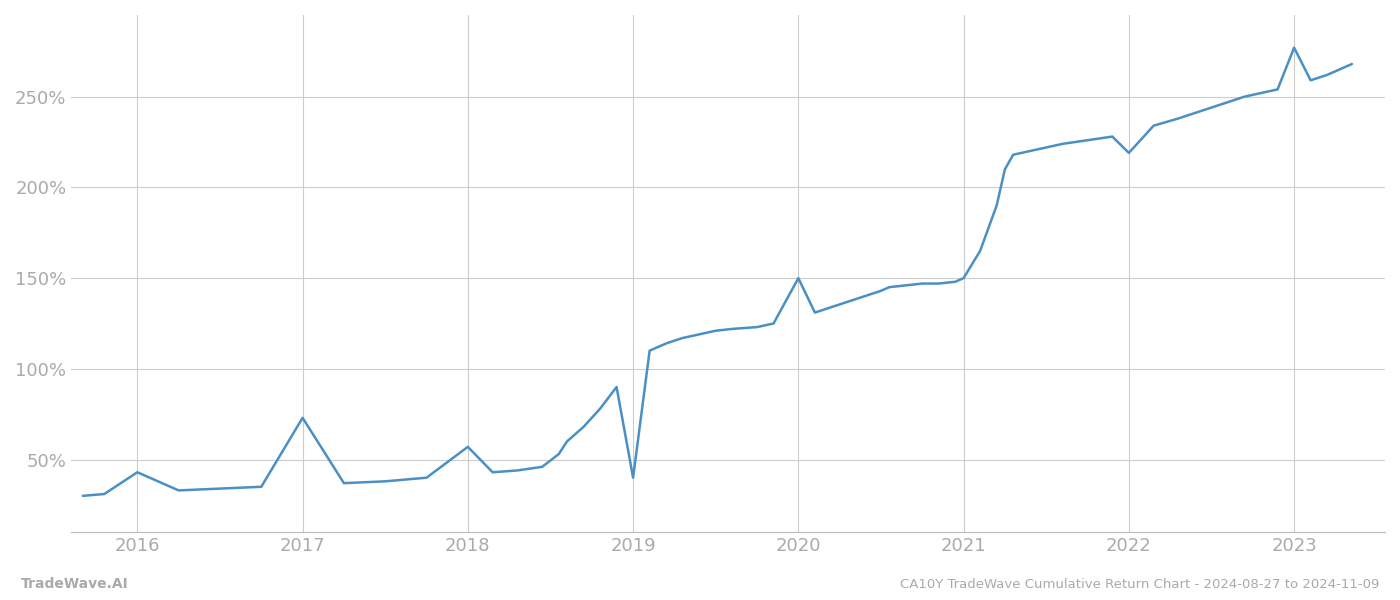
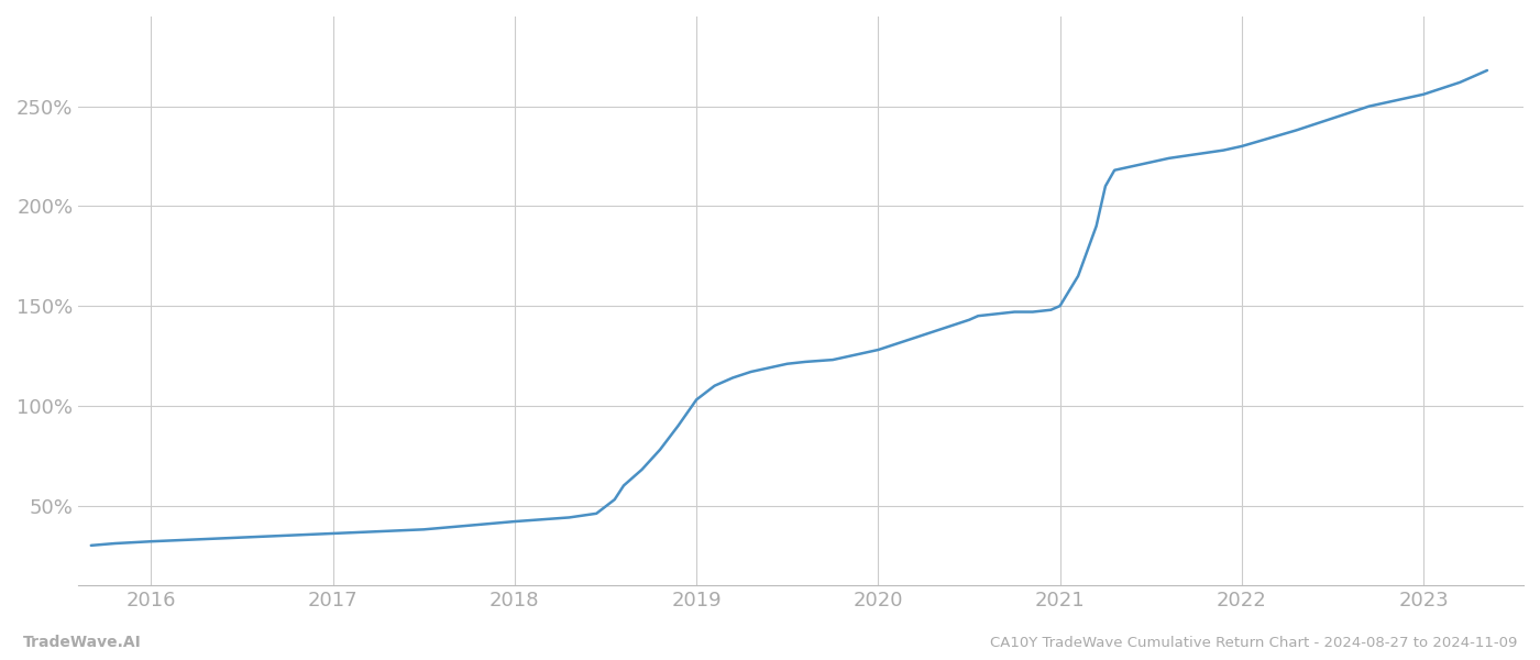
2016: 43% -> 32%
2017: 73% -> 36%
2018: 57% -> 42%
2019: 40% -> 103%
2020: 150% -> 128%
2022: 219% -> 230%
2023: 277% -> 256%
